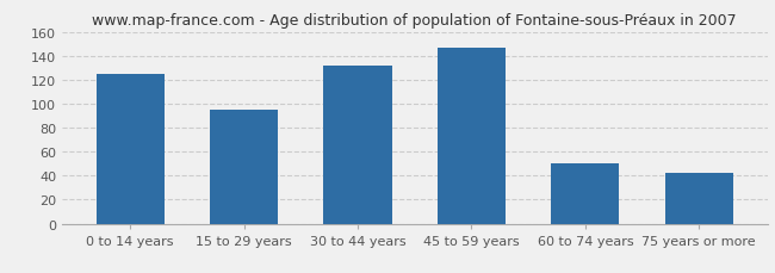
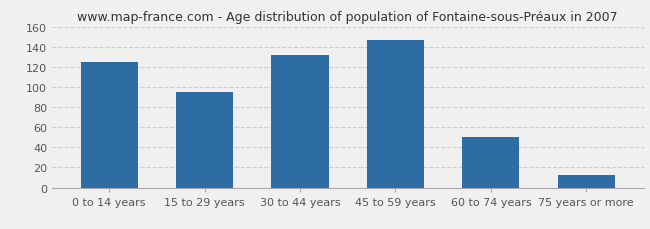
75 years or more: 42 -> 13
